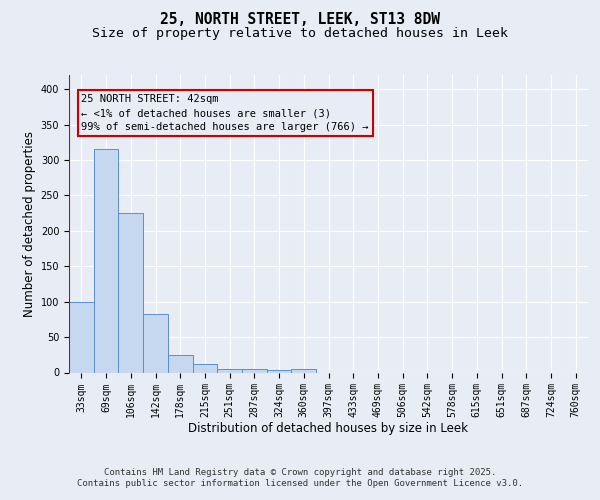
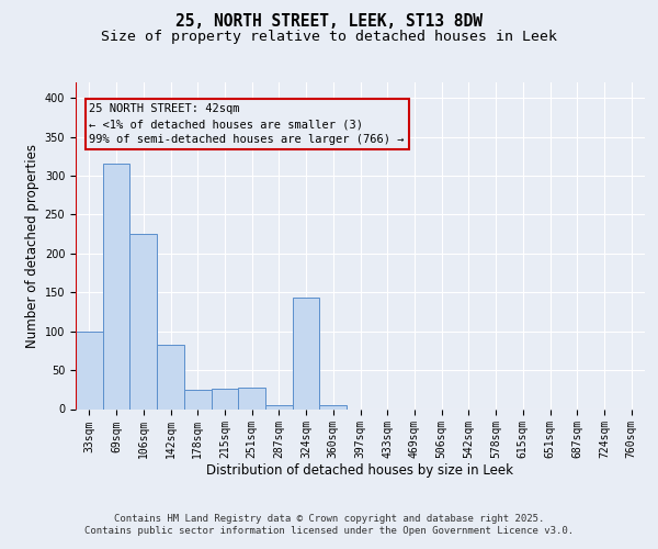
215sqm: 12 -> 26
251sqm: 5 -> 28
324sqm: 4 -> 144
